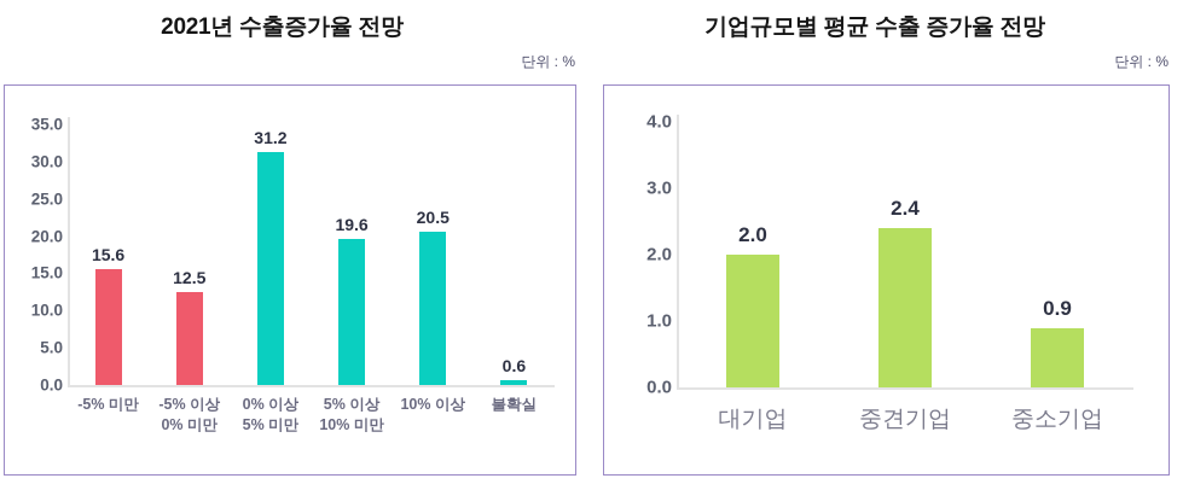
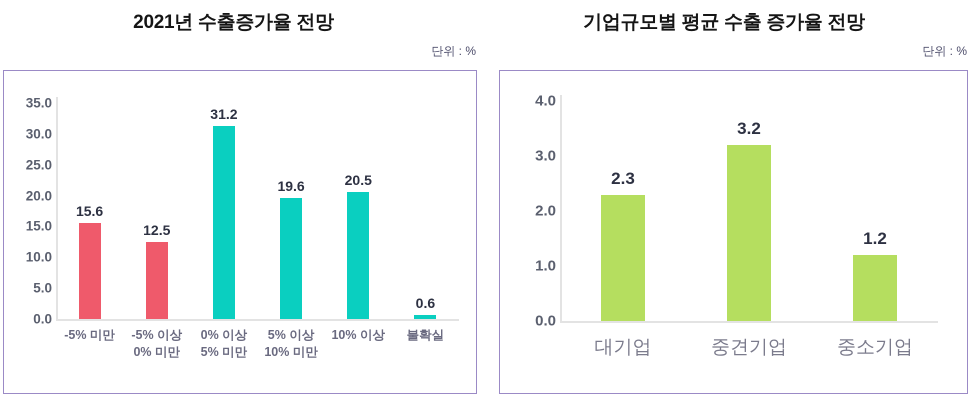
기업규모별 평균 수출 증가율 전망/대기업: 2.0 -> 2.3
기업규모별 평균 수출 증가율 전망/중견기업: 2.4 -> 3.2
기업규모별 평균 수출 증가율 전망/중소기업: 0.9 -> 1.2
